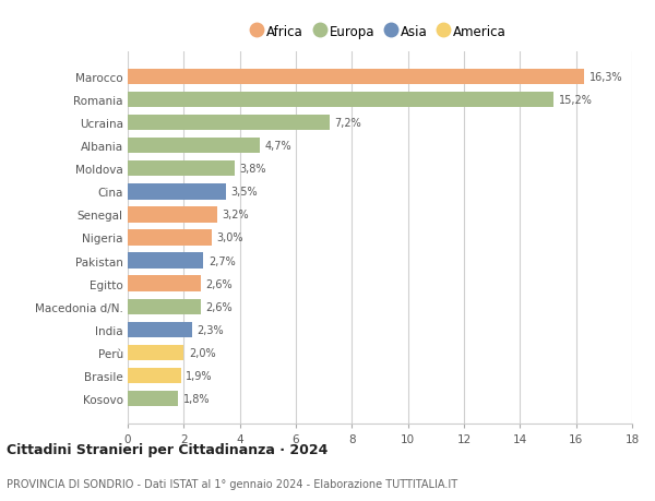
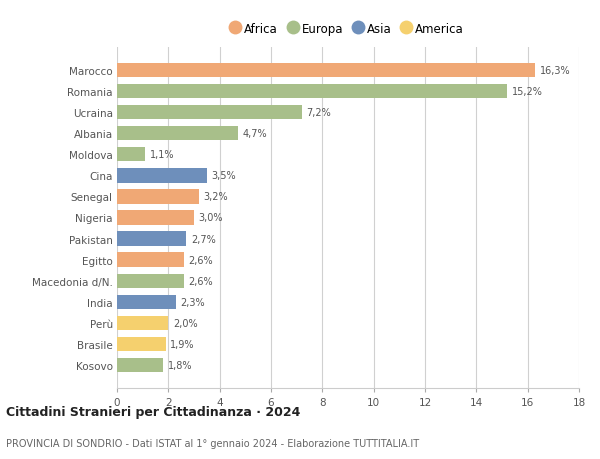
Moldova: 3,8% -> 1,1%
